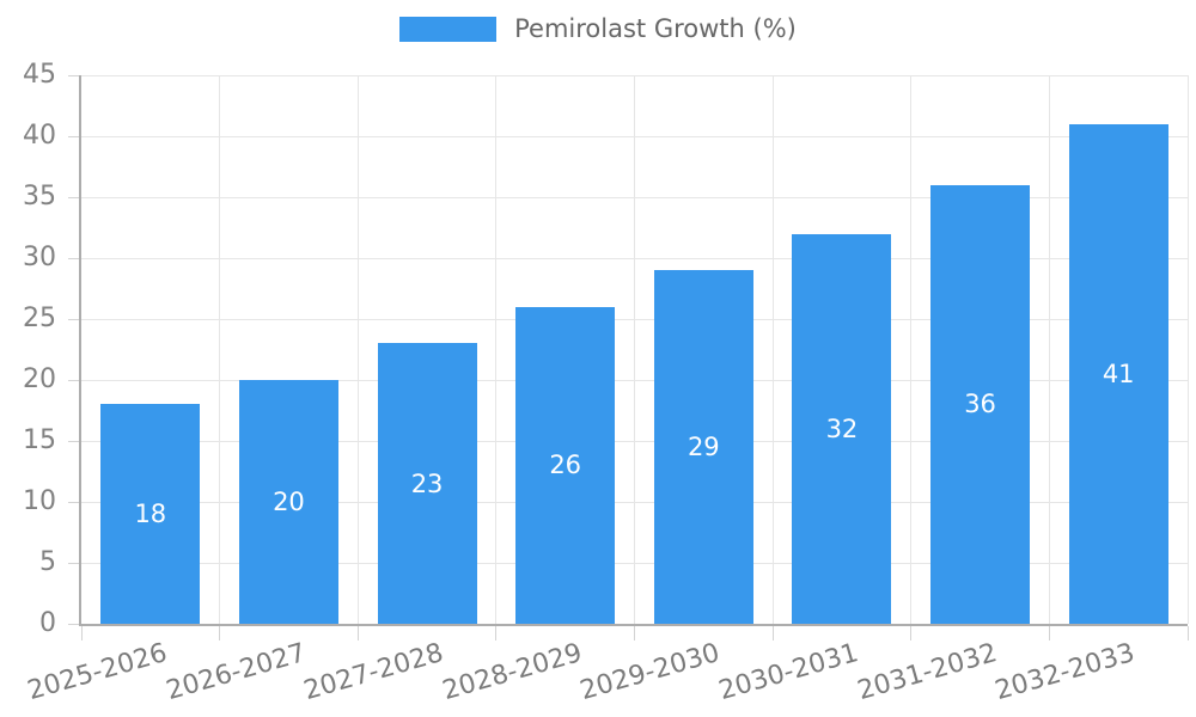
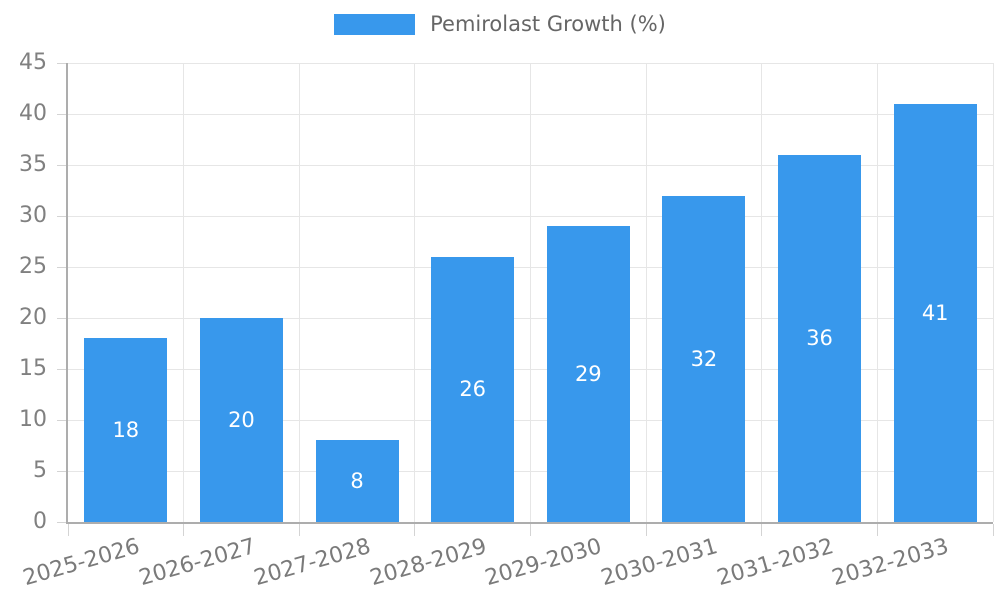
2027-2028: 23 -> 8
